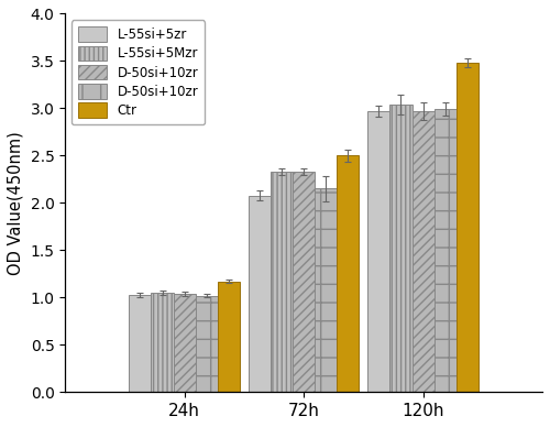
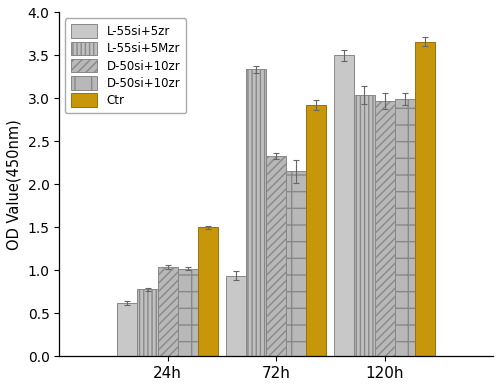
L-55si+5zr/24h: 1.03 -> 0.62
L-55si+5Mzr/24h: 1.05 -> 0.78
Ctr/24h: 1.17 -> 1.50
L-55si+5zr/72h: 2.08 -> 0.94
L-55si+5Mzr/72h: 2.33 -> 3.34
Ctr/72h: 2.50 -> 2.92
L-55si+5zr/120h: 2.97 -> 3.50
Ctr/120h: 3.48 -> 3.66
